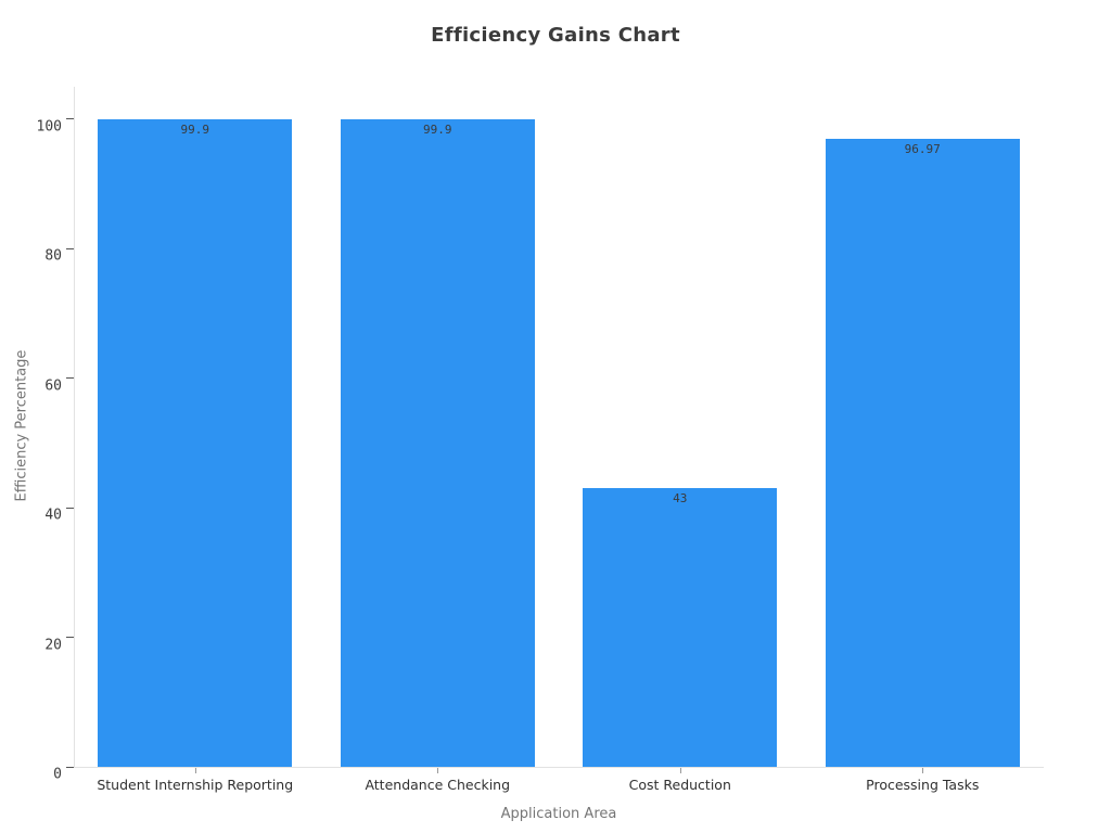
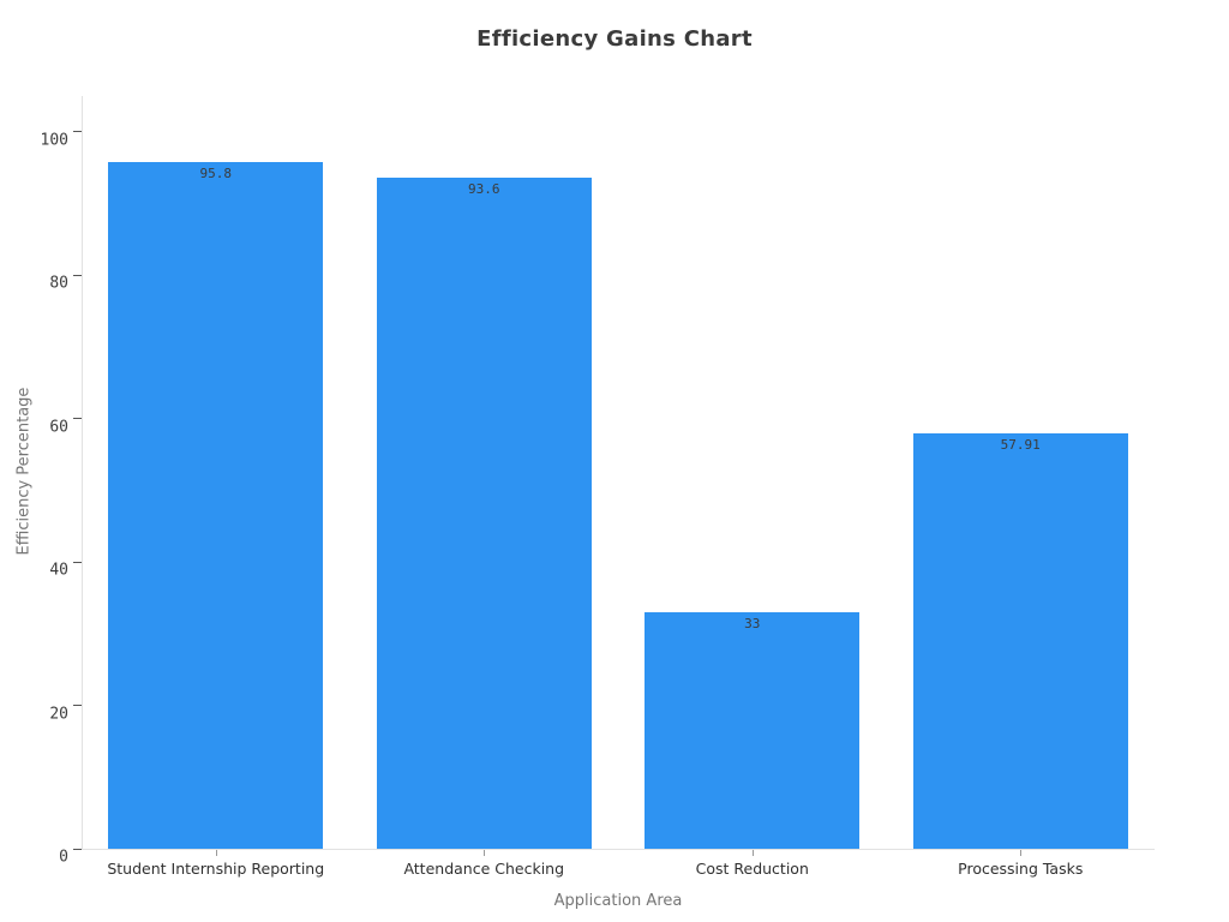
Student Internship Reporting: 99.9 -> 95.8
Attendance Checking: 99.9 -> 93.6
Cost Reduction: 43 -> 33
Processing Tasks: 96.97 -> 57.91
